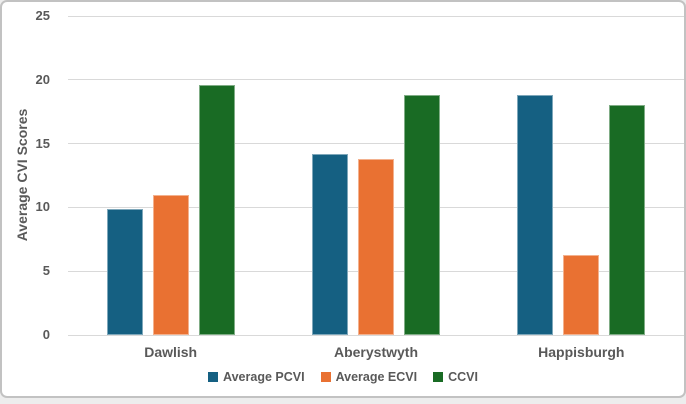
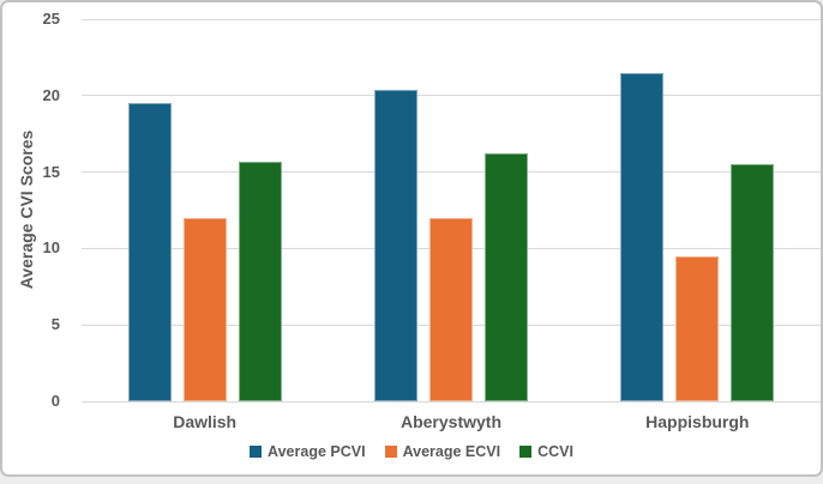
Average PCVI/Dawlish: 9.9 -> 19.5
Average ECVI/Dawlish: 11.0 -> 12.0
CCVI/Dawlish: 19.6 -> 15.7
Average PCVI/Aberystwyth: 14.2 -> 20.4
Average ECVI/Aberystwyth: 13.8 -> 12.0
CCVI/Aberystwyth: 18.8 -> 16.2
Average PCVI/Happisburgh: 18.8 -> 21.5
Average ECVI/Happisburgh: 6.3 -> 9.5
CCVI/Happisburgh: 18.0 -> 15.5
